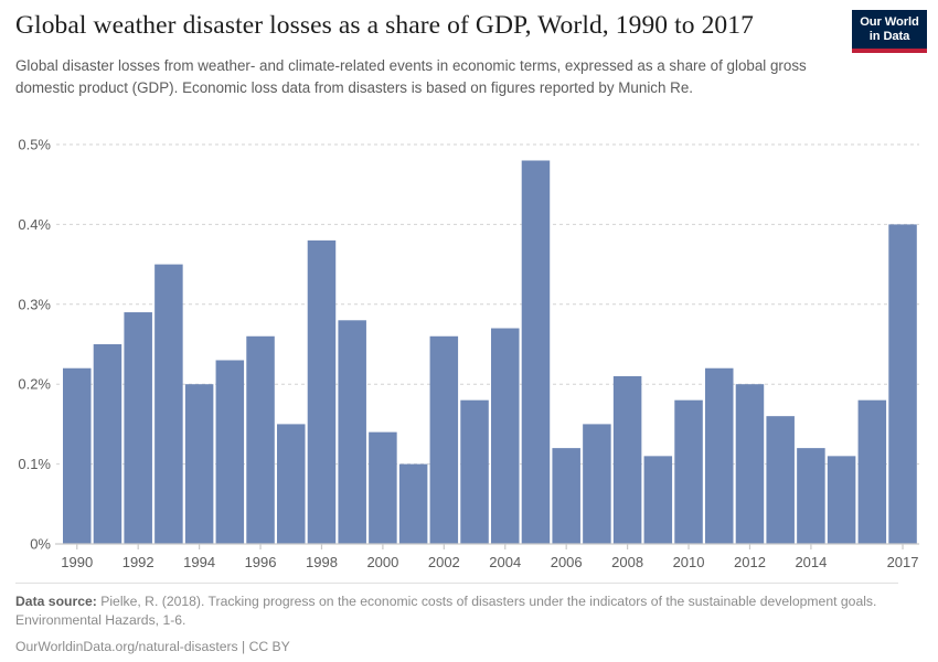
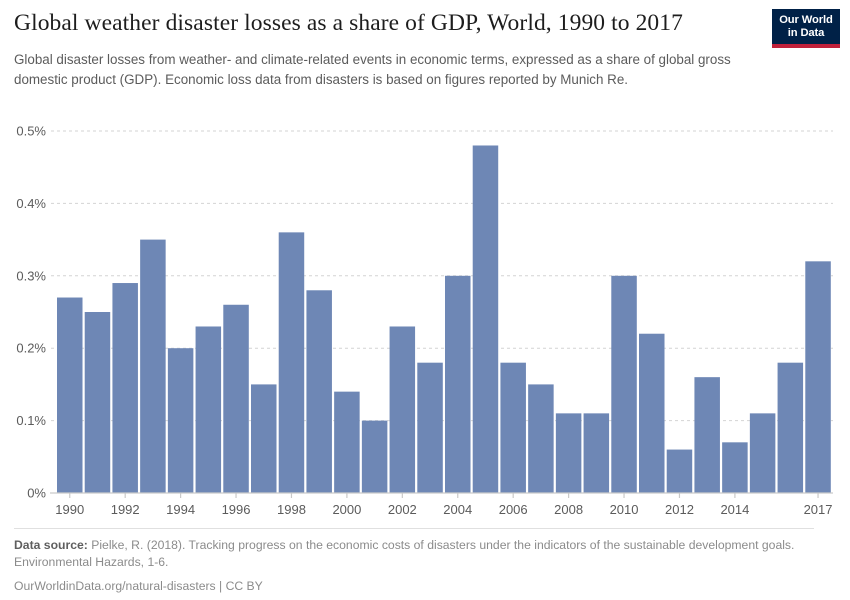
1990: 0.22% -> 0.27%
1998: 0.38% -> 0.36%
2002: 0.26% -> 0.23%
2004: 0.27% -> 0.30%
2006: 0.12% -> 0.18%
2008: 0.21% -> 0.11%
2010: 0.18% -> 0.30%
2012: 0.20% -> 0.06%
2014: 0.12% -> 0.07%
2017: 0.40% -> 0.32%
